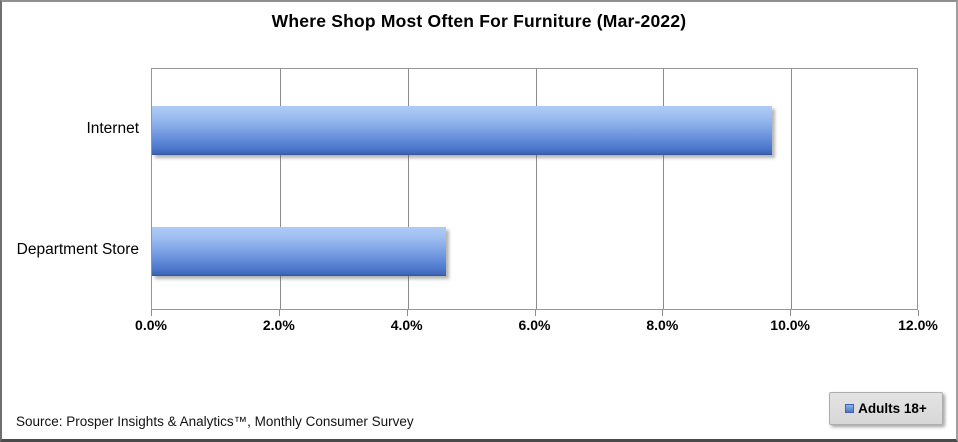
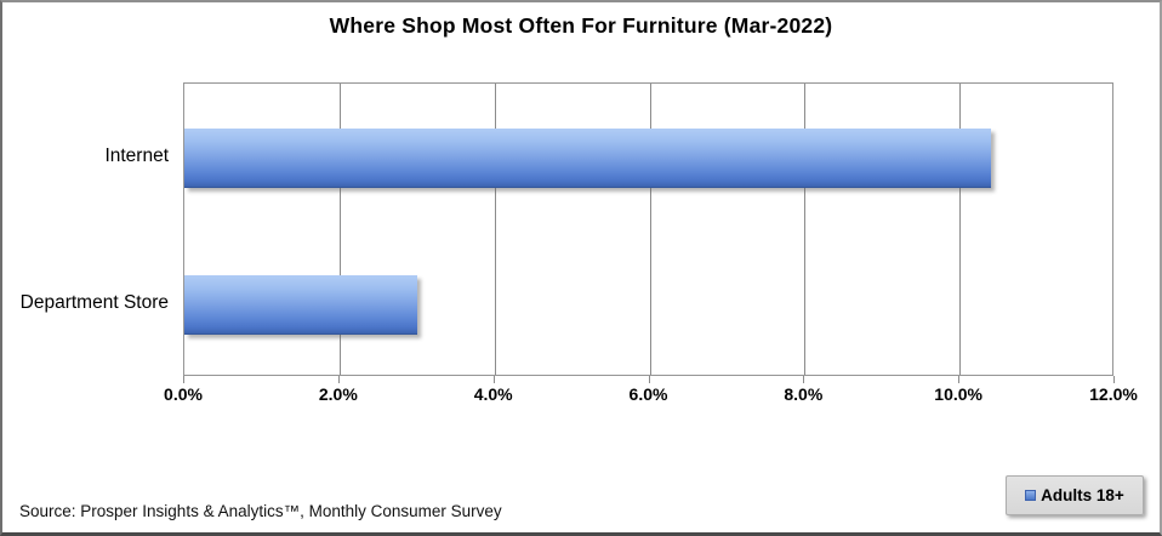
Internet: 9.7% -> 10.4%
Department Store: 4.6% -> 3.0%
